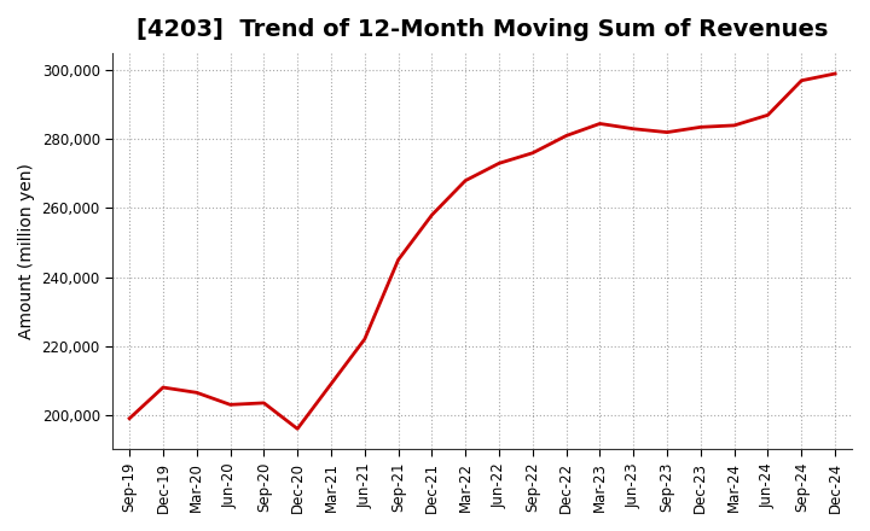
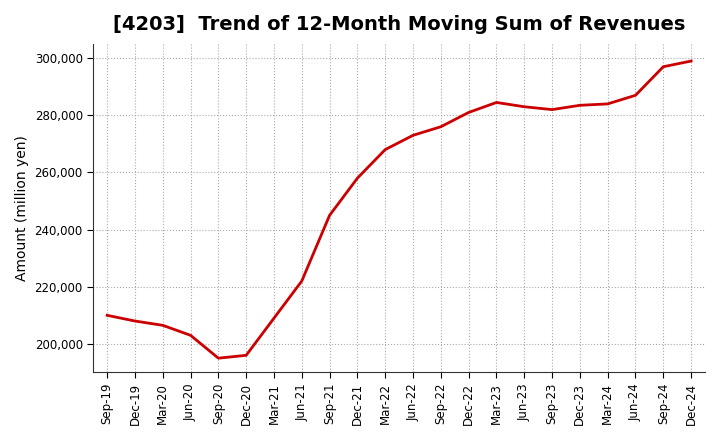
Sep-19: 199,000 -> 210,000
Sep-20: 203,500 -> 195,000
